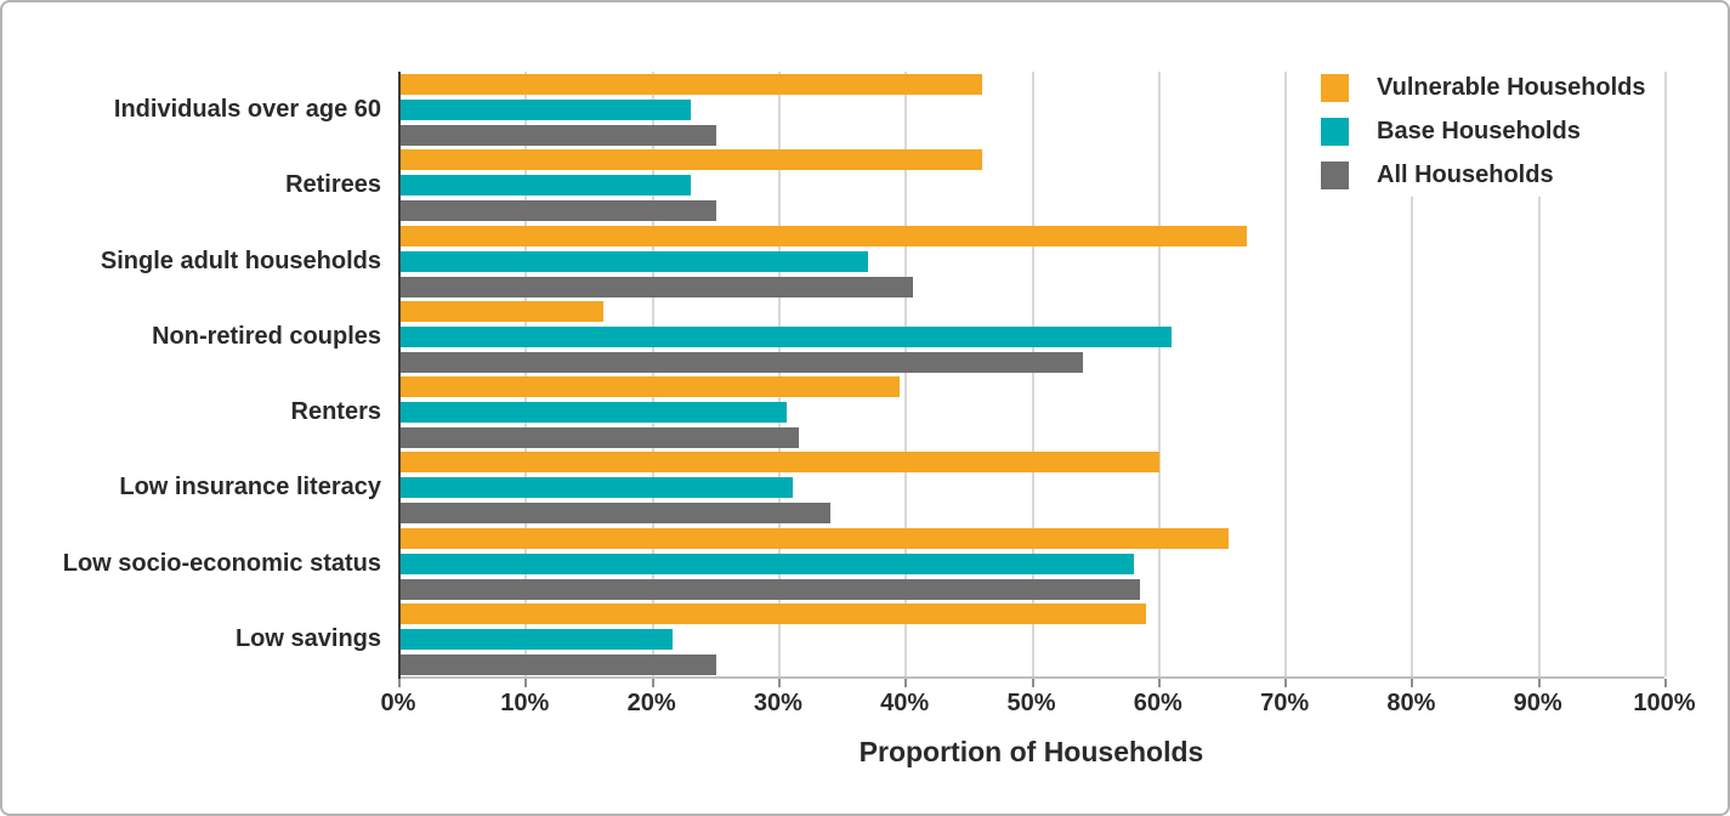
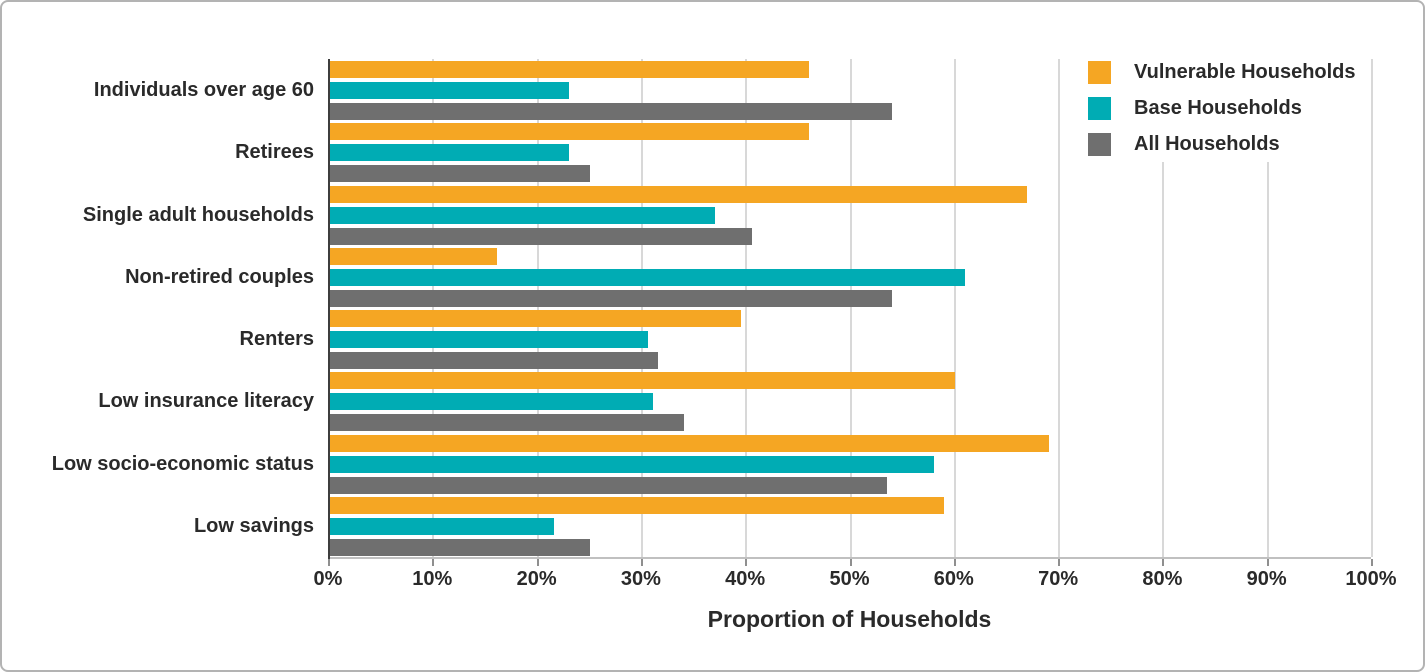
All Households/Individuals over age 60: 25.0% -> 54.0%
Vulnerable Households/Low socio-economic status: 65.5% -> 69.1%
All Households/Low socio-economic status: 58.5% -> 53.5%
